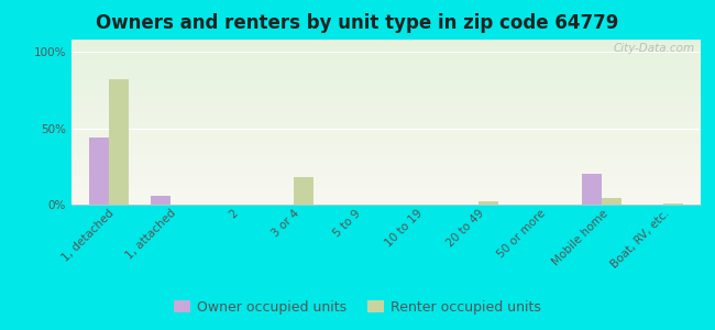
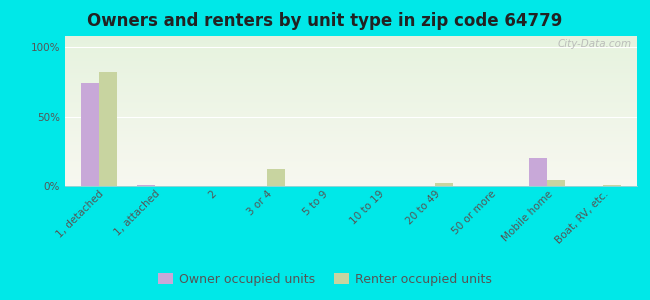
Owner occupied units/1, detached: 44% -> 74%
Owner occupied units/1, attached: 6% -> 1%
Renter occupied units/3 or 4: 18% -> 12%
